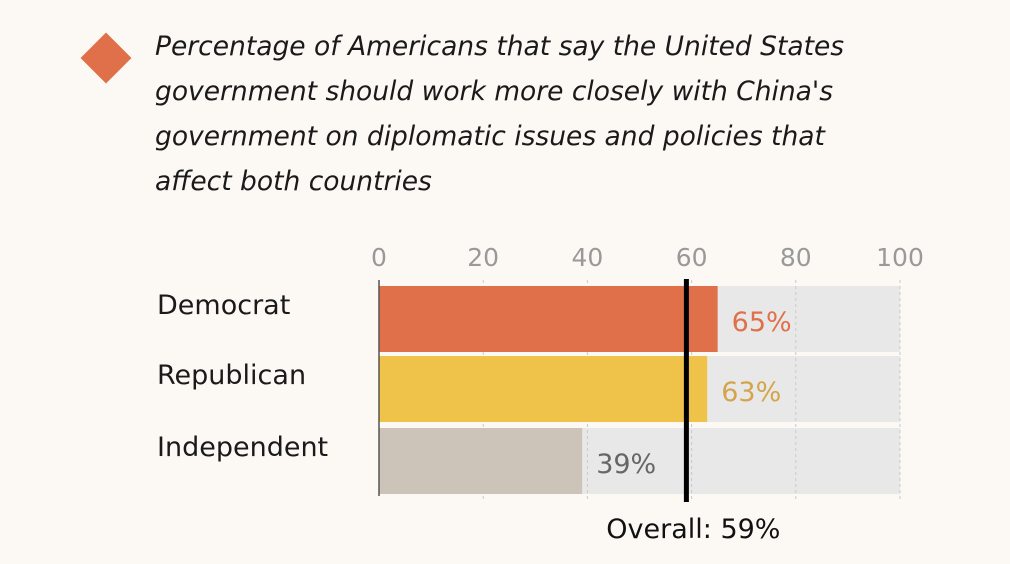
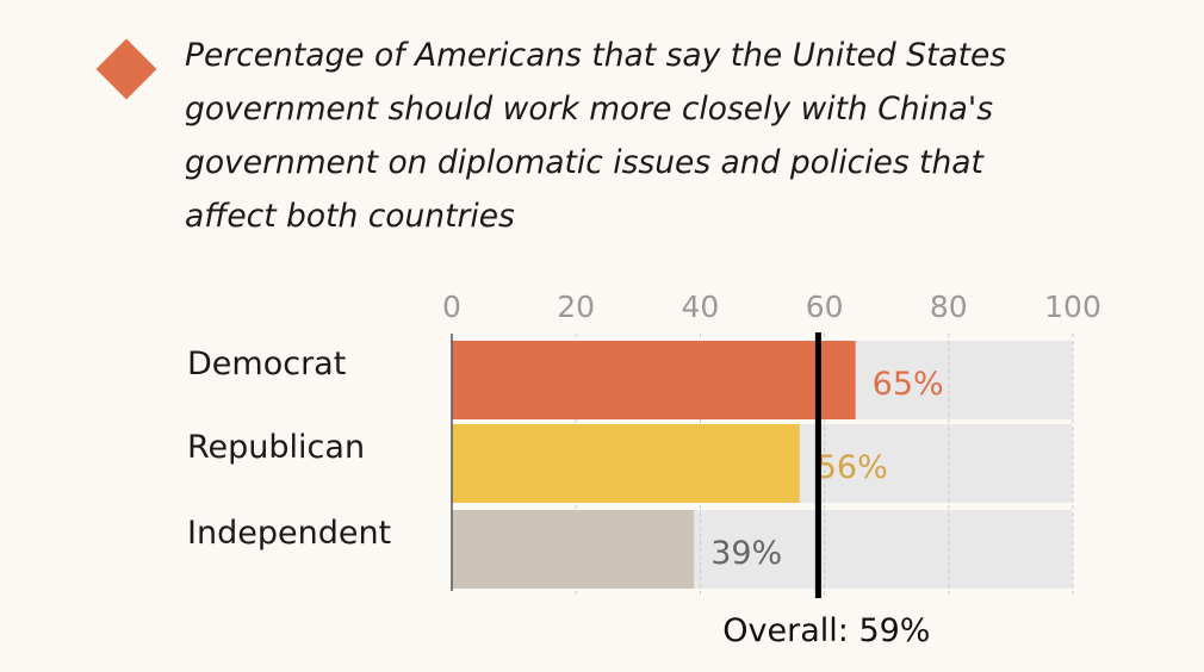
Republican: 63% -> 56%
